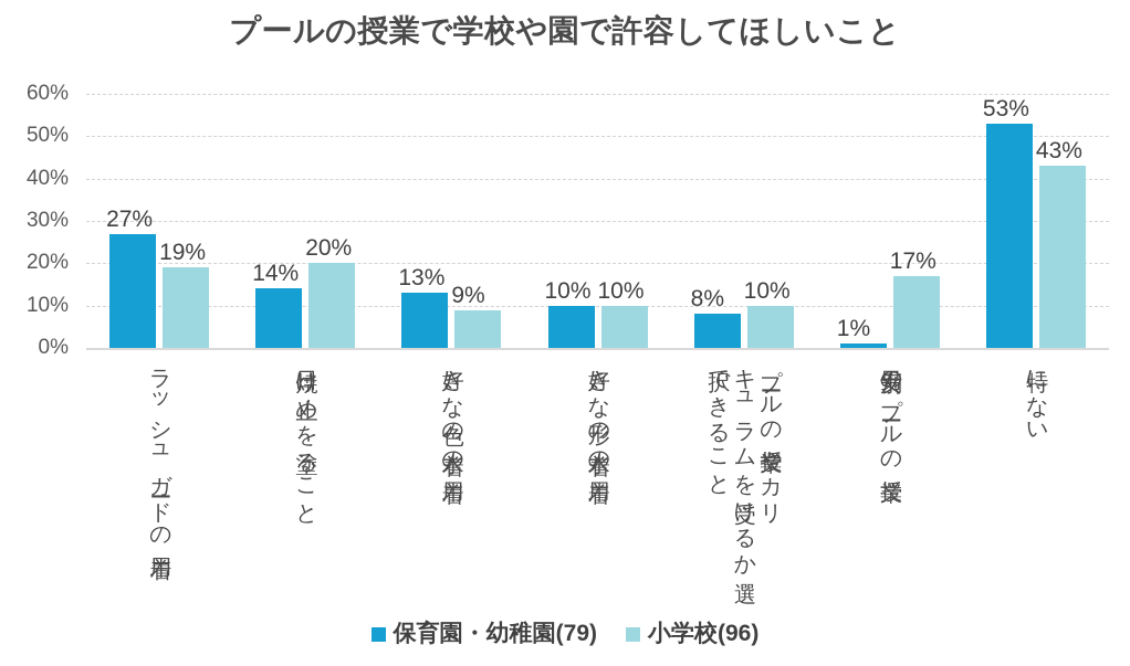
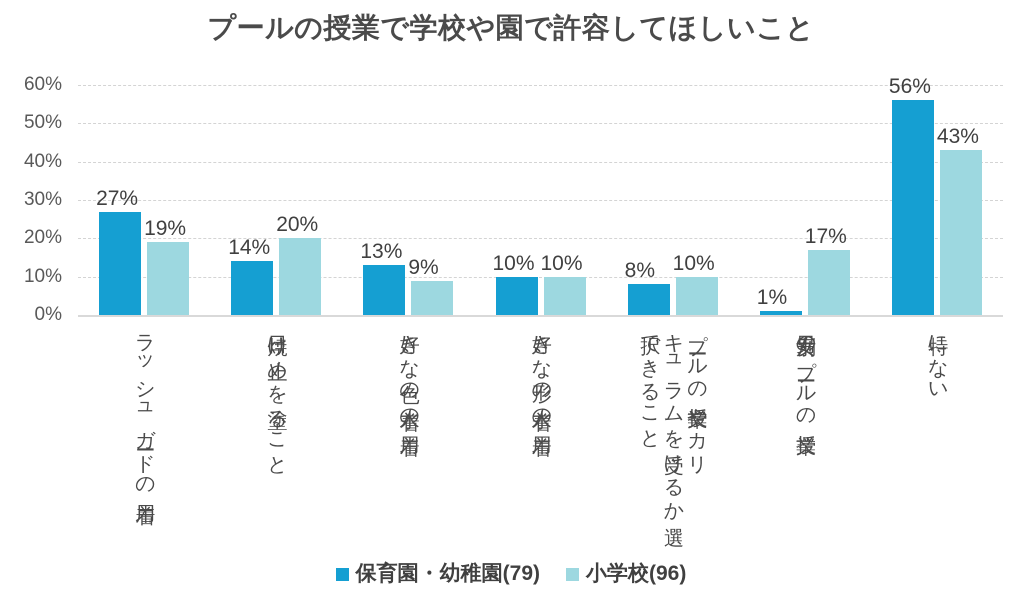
保育園・幼稚園(79)/特にない: 53% -> 56%
